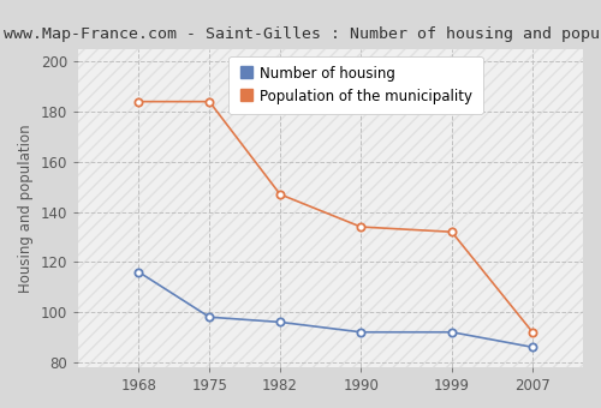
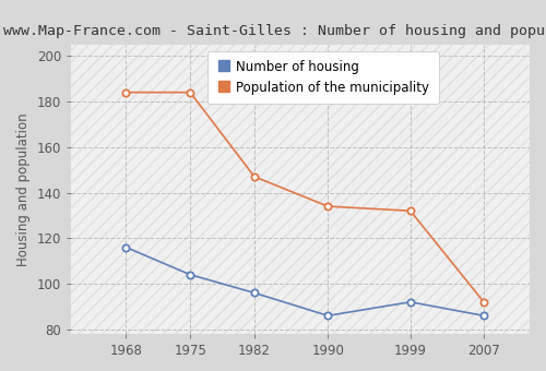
Number of housing/1975: 98 -> 104
Number of housing/1990: 92 -> 86
